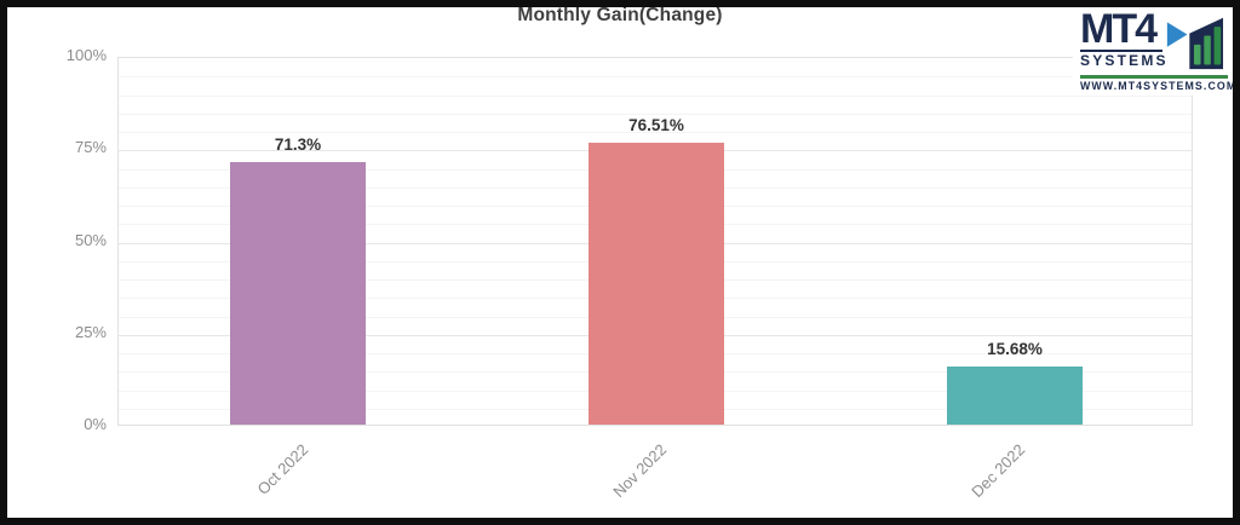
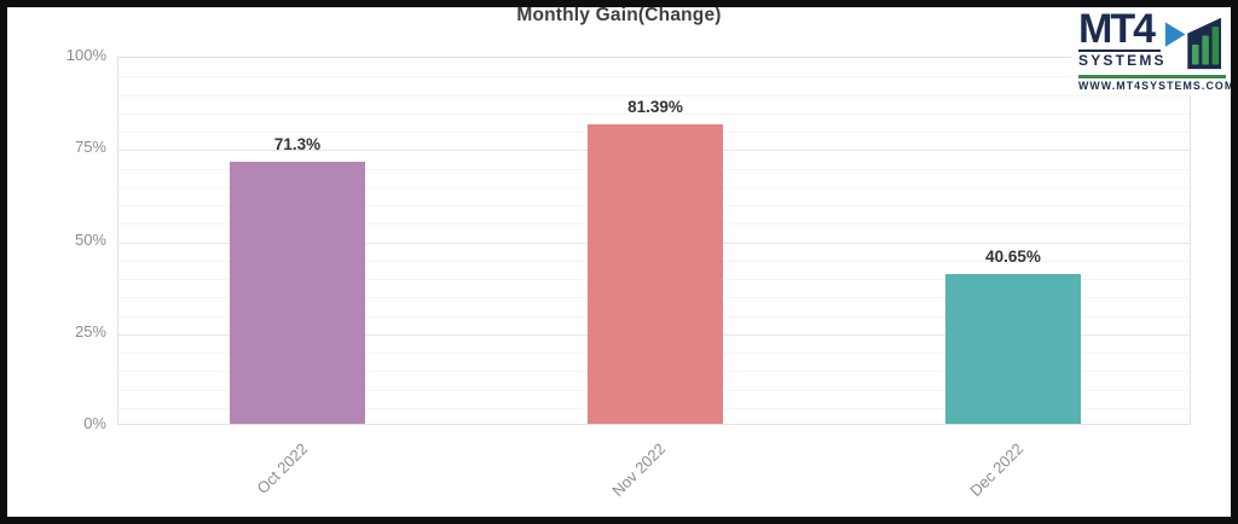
Nov 2022: 76.51% -> 81.39%
Dec 2022: 15.68% -> 40.65%
